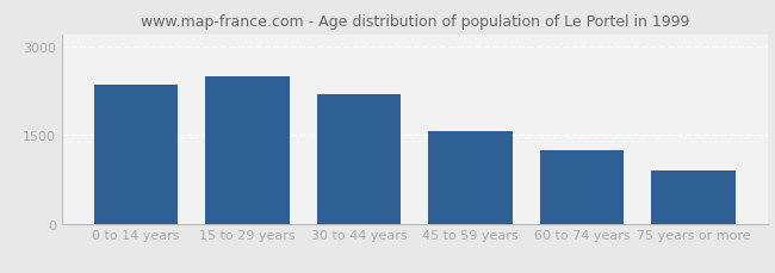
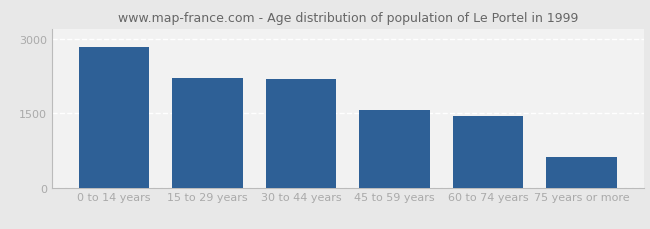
0 to 14 years: 2350 -> 2840
15 to 29 years: 2500 -> 2200
60 to 74 years: 1250 -> 1440
75 years or more: 900 -> 620
